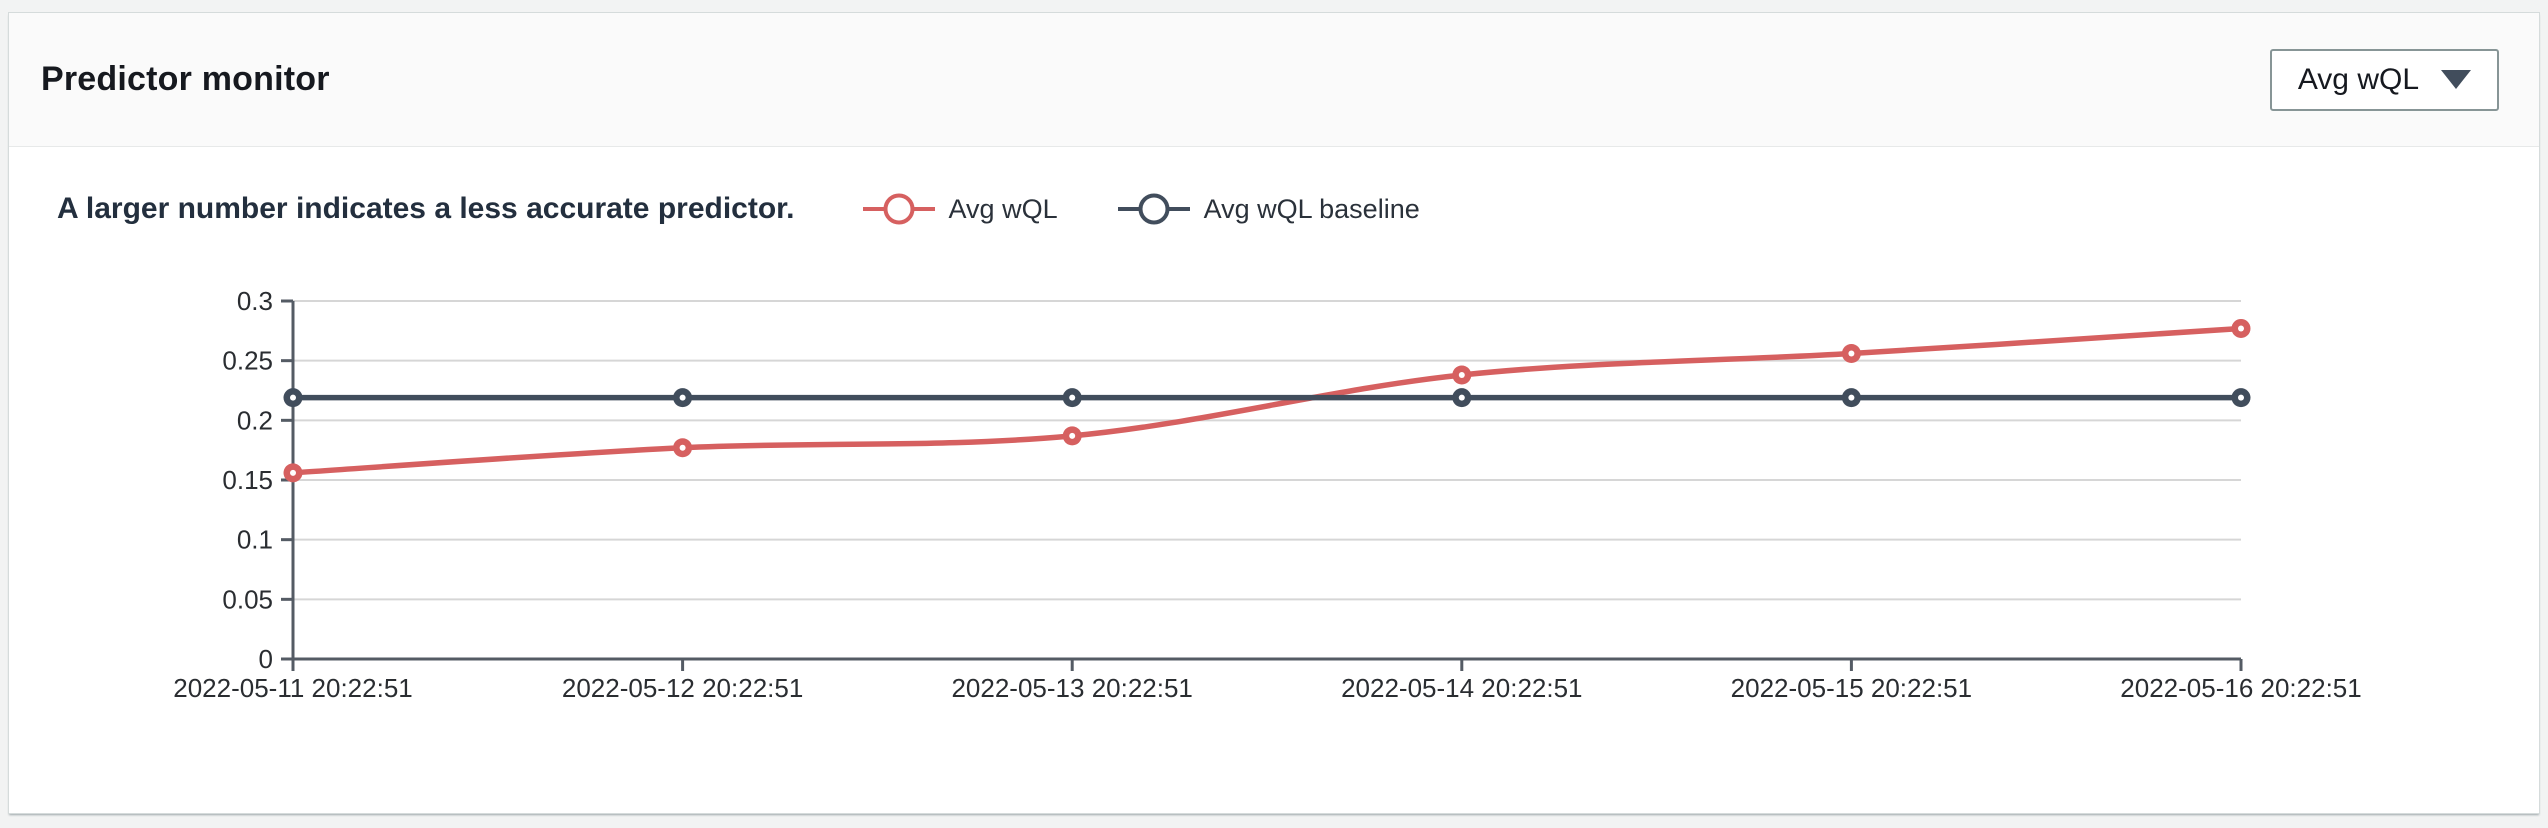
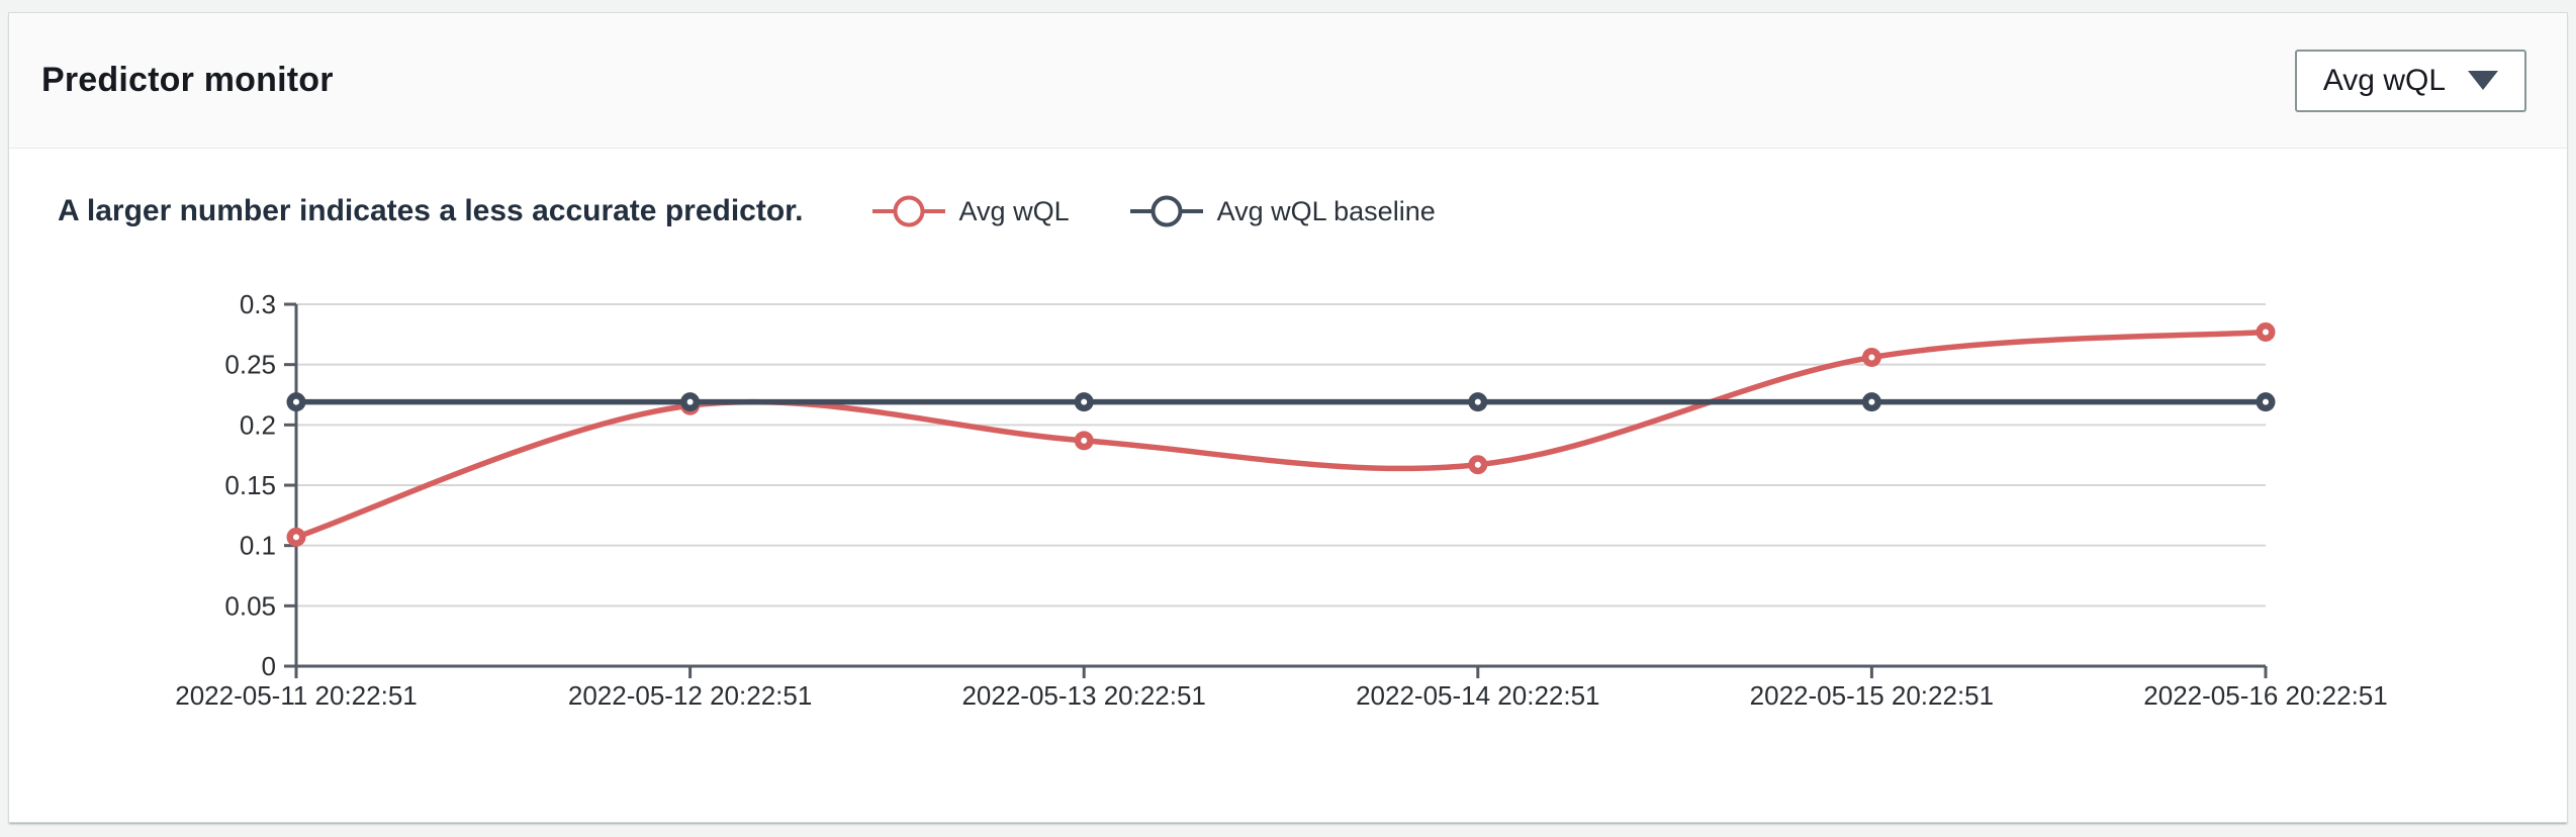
Avg wQL/2022-05-11 20:22:51: 0.156 -> 0.107
Avg wQL/2022-05-12 20:22:51: 0.177 -> 0.216
Avg wQL/2022-05-14 20:22:51: 0.238 -> 0.167
